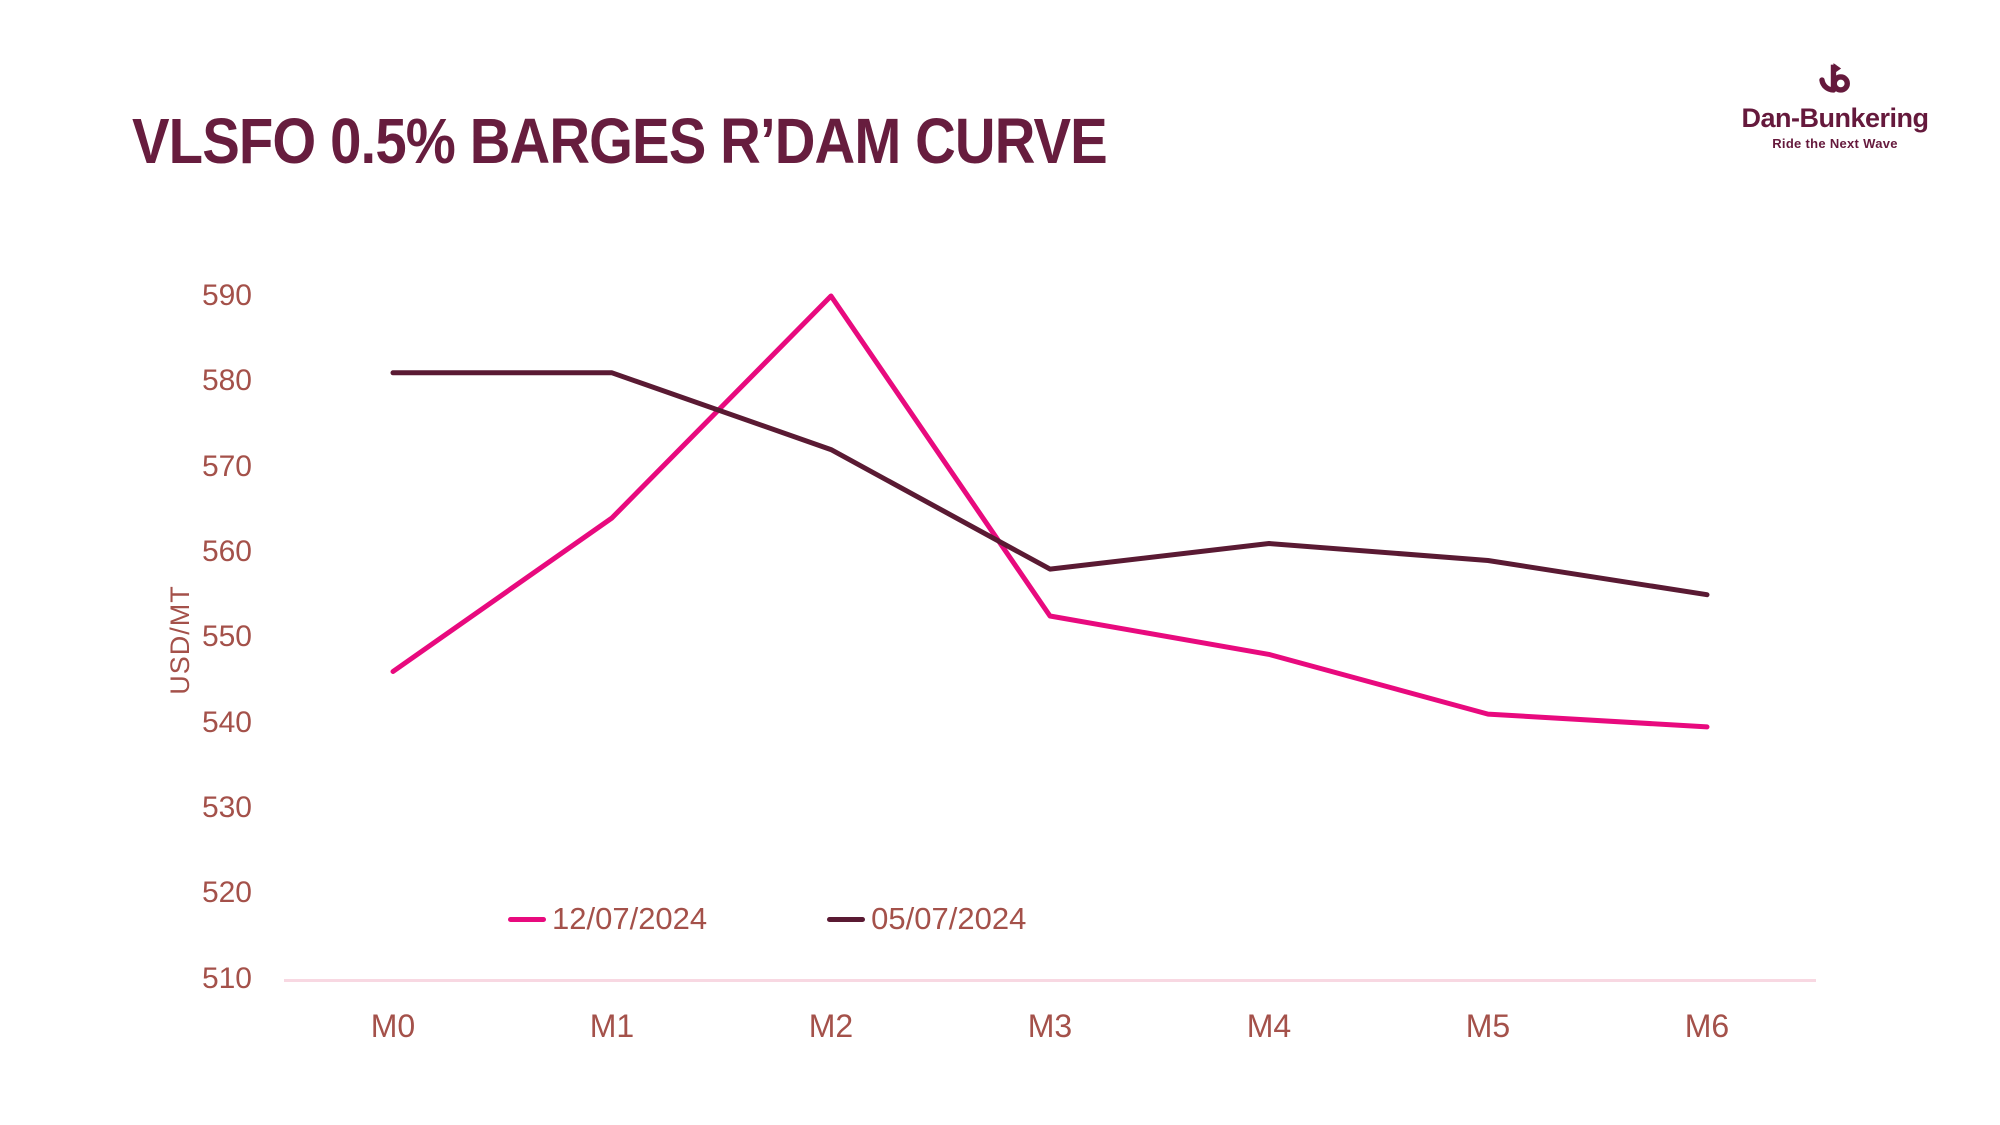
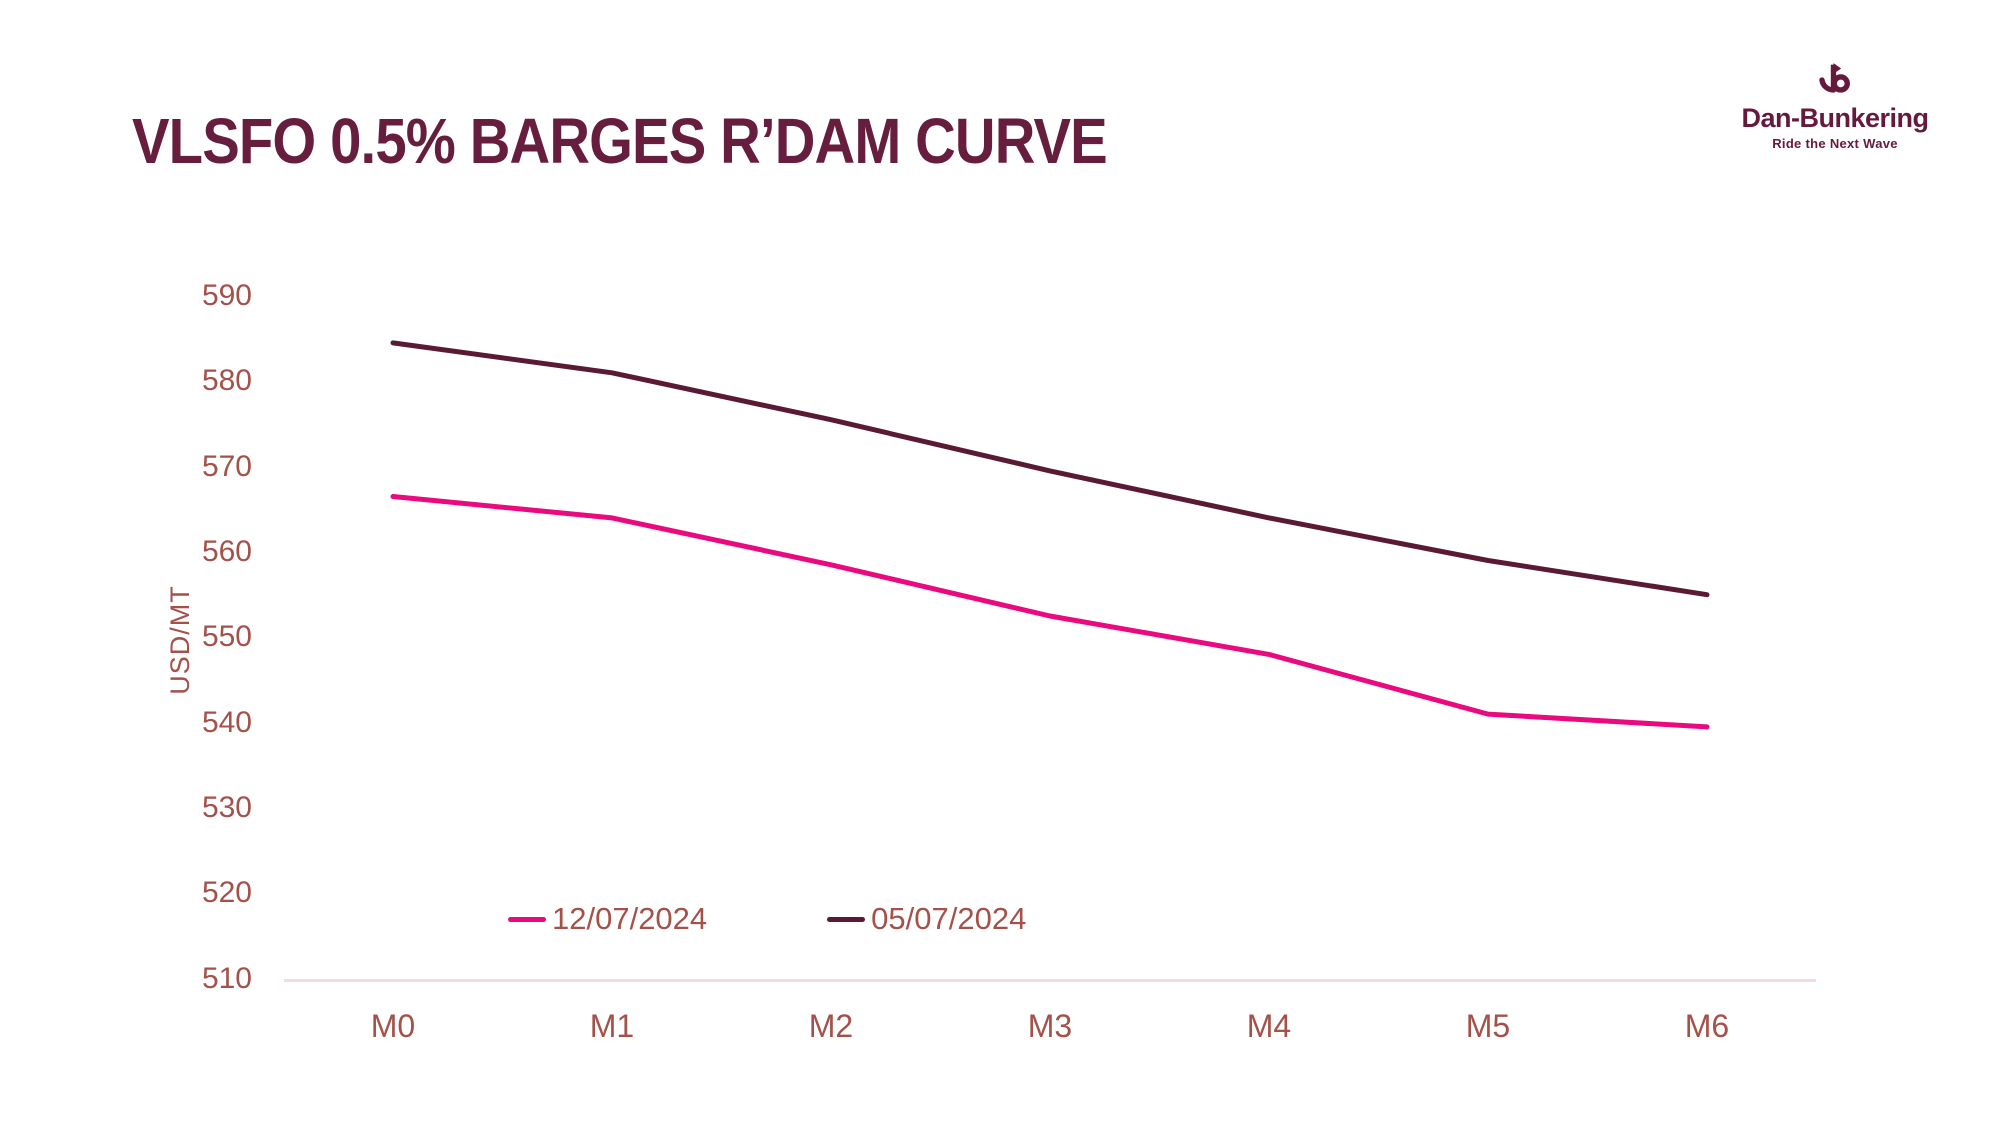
12/07/2024/M0: 546 -> 566
05/07/2024/M0: 581 -> 584
12/07/2024/M2: 590 -> 558
05/07/2024/M2: 572 -> 576
05/07/2024/M3: 558 -> 570
05/07/2024/M4: 561 -> 564
